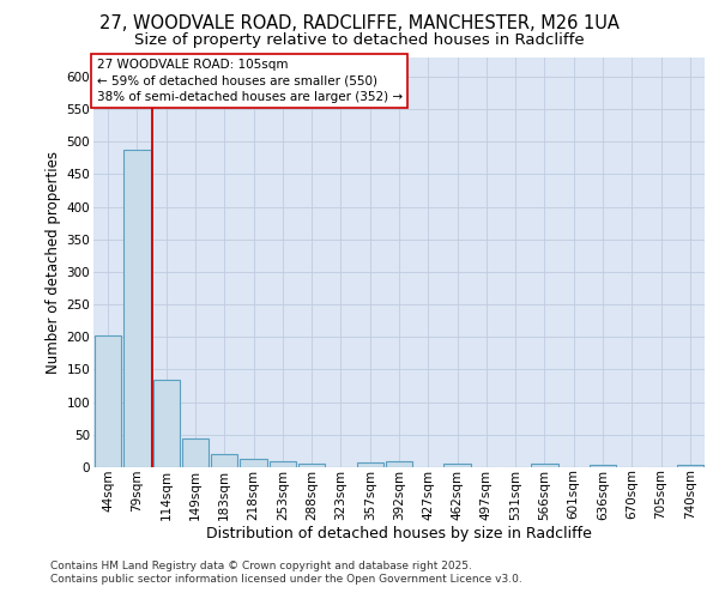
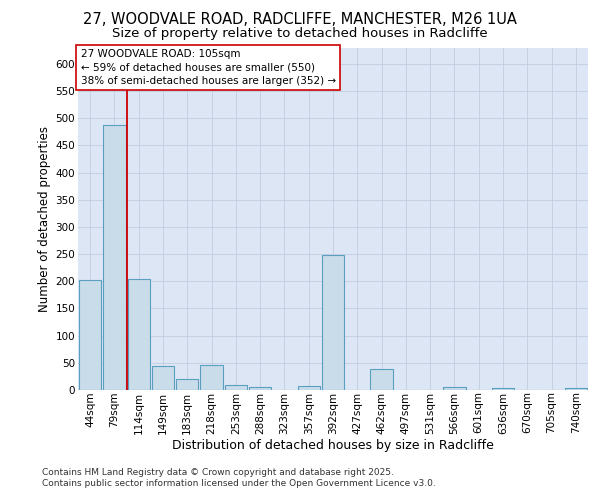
114sqm: 134 -> 204
218sqm: 13 -> 46
392sqm: 10 -> 248
462sqm: 5 -> 38
